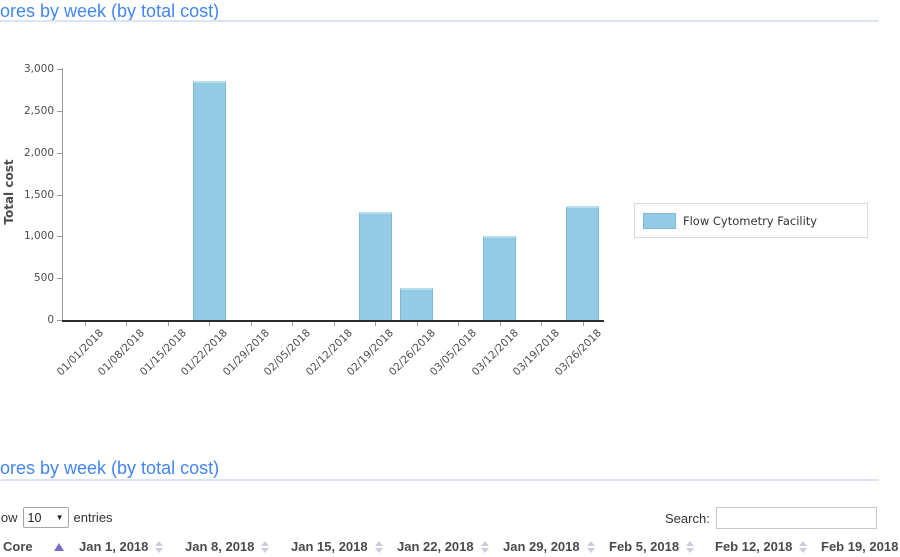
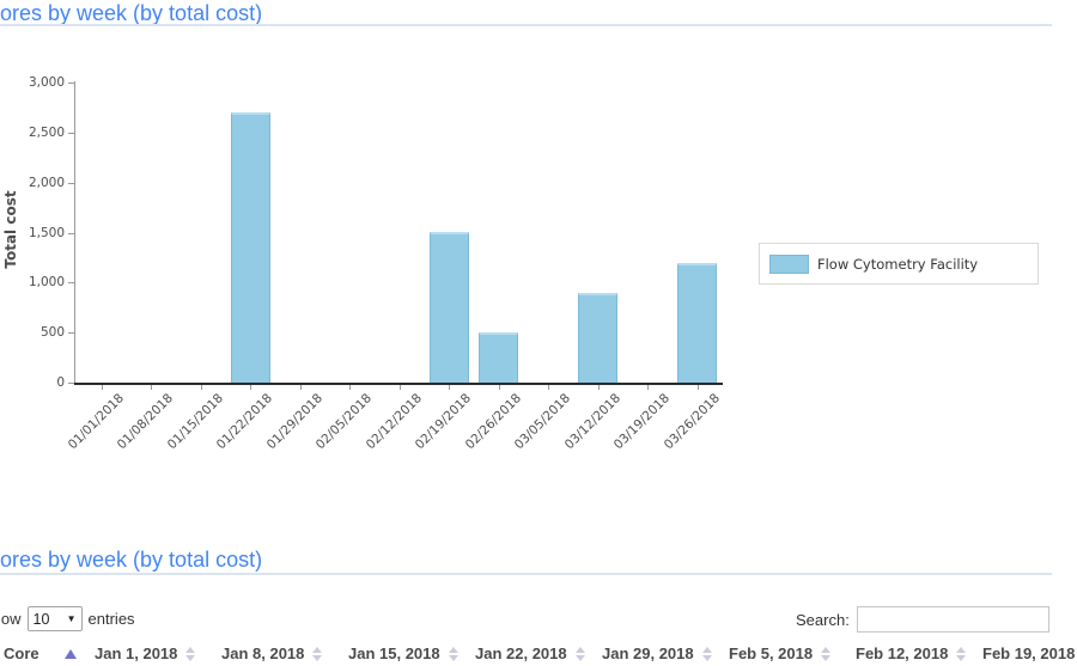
01/22/2018: 2900 -> 2700
02/19/2018: 1300 -> 1500
02/26/2018: 400 -> 500
03/12/2018: 1000 -> 900
03/26/2018: 1400 -> 1200
